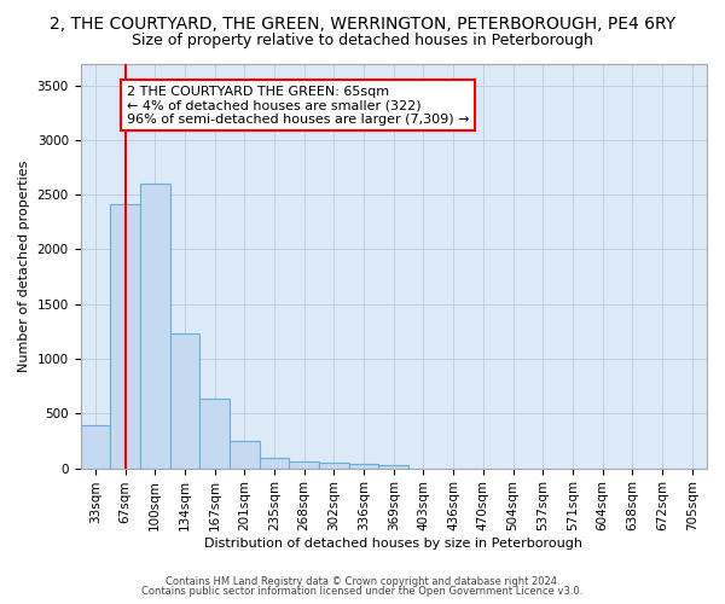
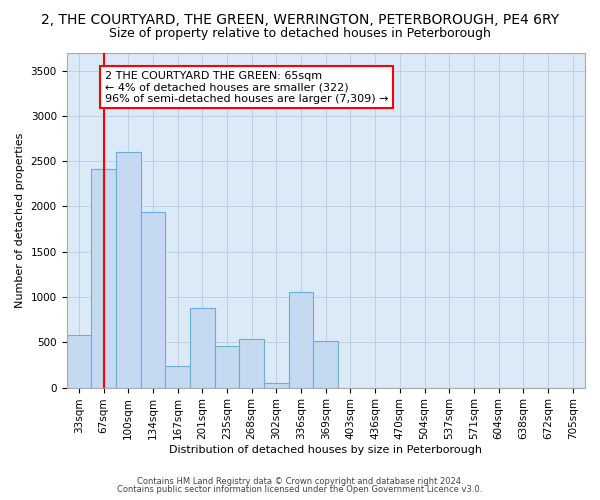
33sqm: 390 -> 580
134sqm: 1230 -> 1940
167sqm: 640 -> 240
201sqm: 260 -> 880
235sqm: 100 -> 460
268sqm: 60 -> 540
336sqm: 40 -> 1060
369sqm: 30 -> 520
